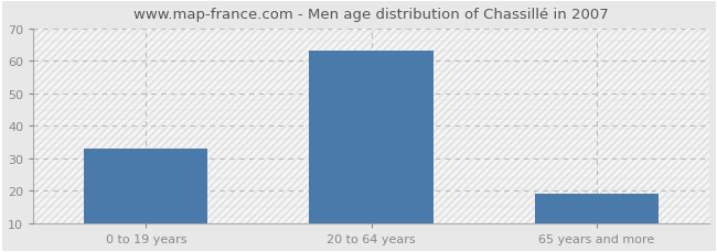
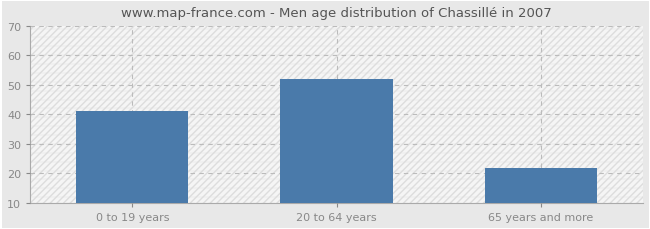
0 to 19 years: 33 -> 41
20 to 64 years: 63 -> 52
65 years and more: 19 -> 22
